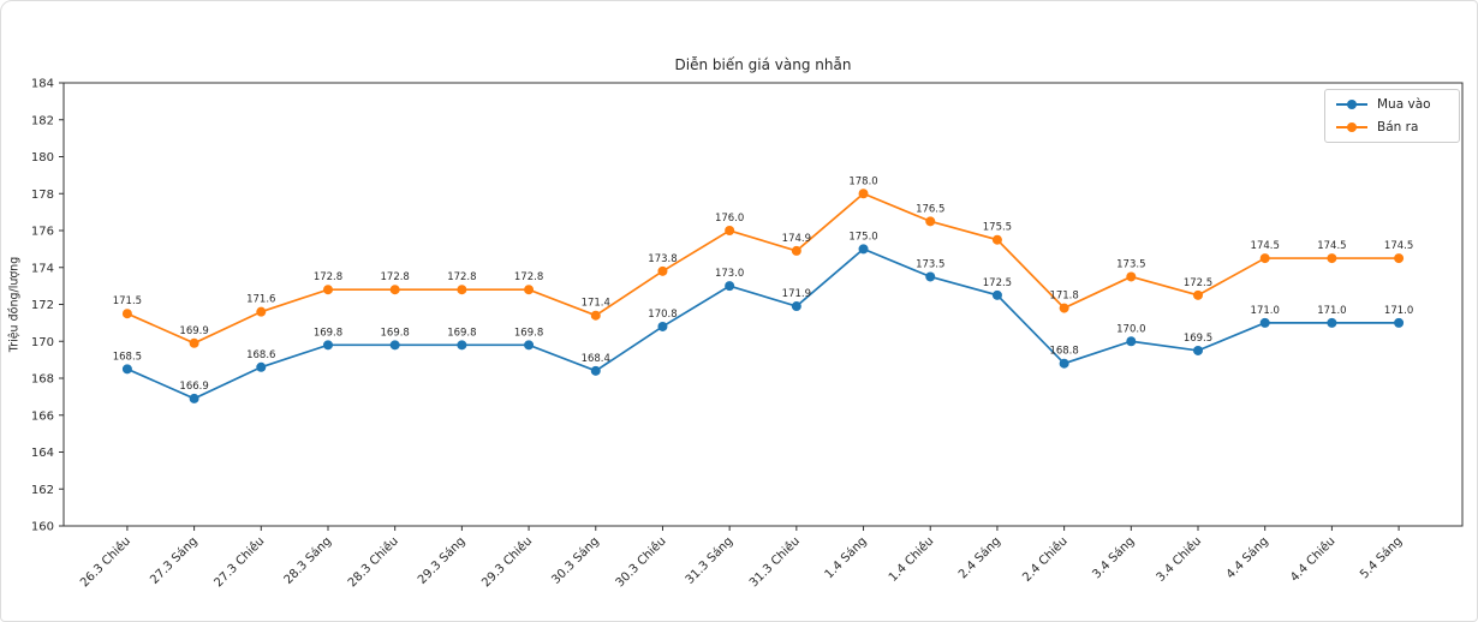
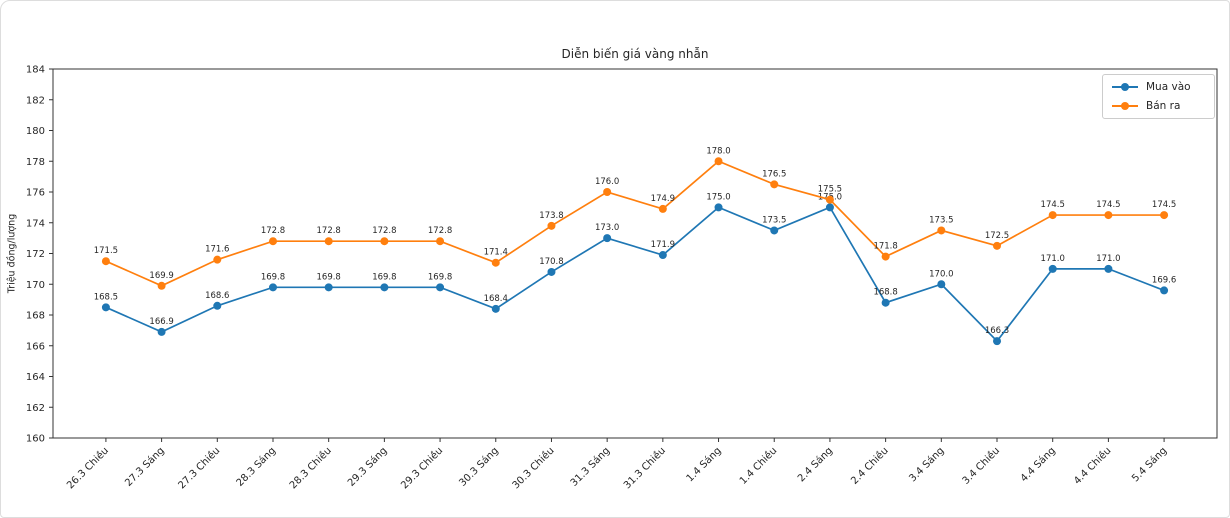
Mua vào/2.4 Sáng: 172.5 -> 175.0
Mua vào/3.4 Chiều: 169.5 -> 166.3
Mua vào/5.4 Sáng: 171.0 -> 169.6
